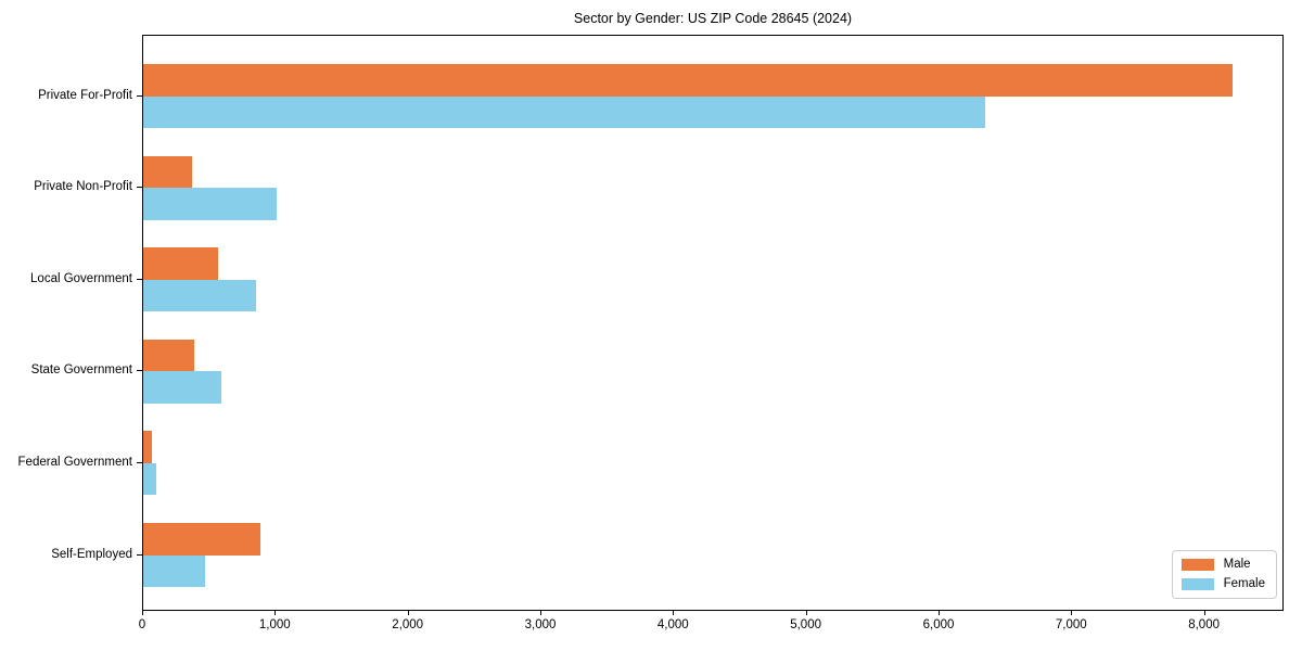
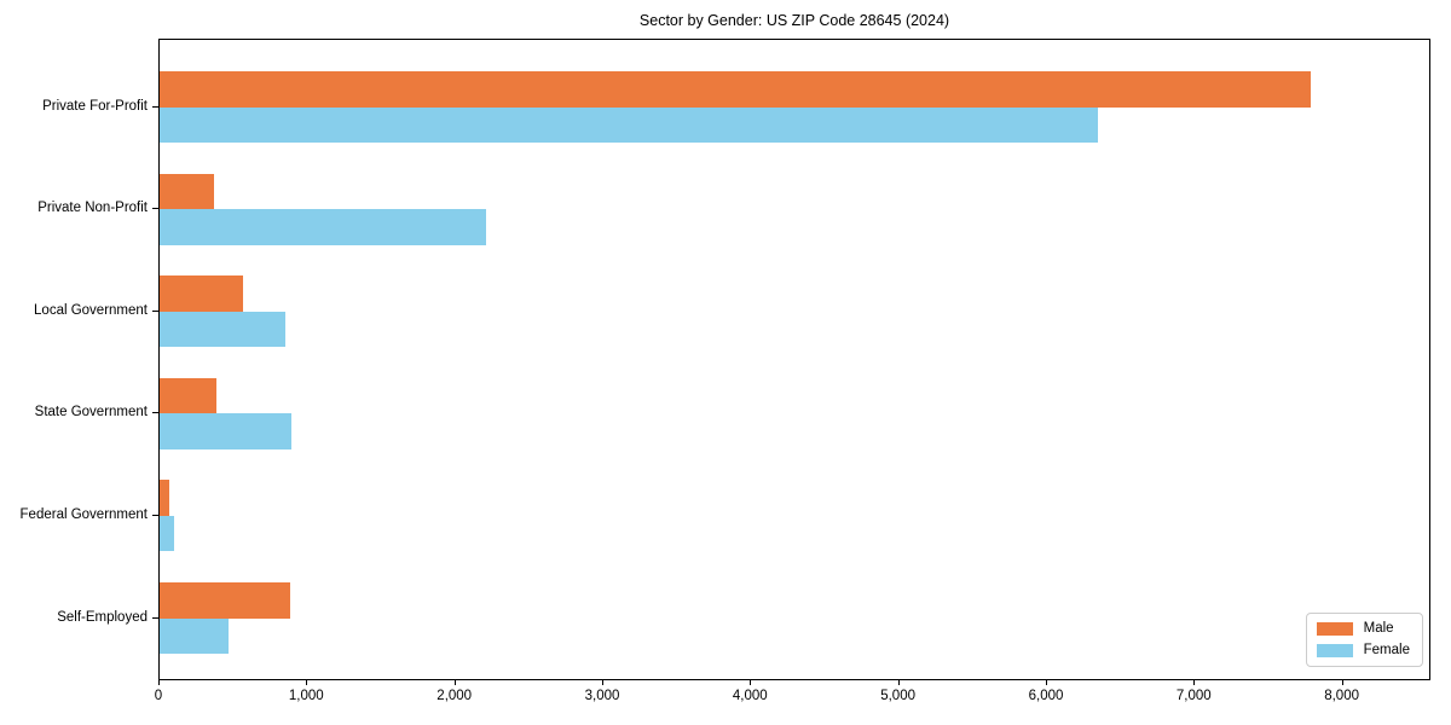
Male/Private For-Profit: 8210 -> 7780
Female/Private Non-Profit: 1000 -> 2210
Female/State Government: 580 -> 890
